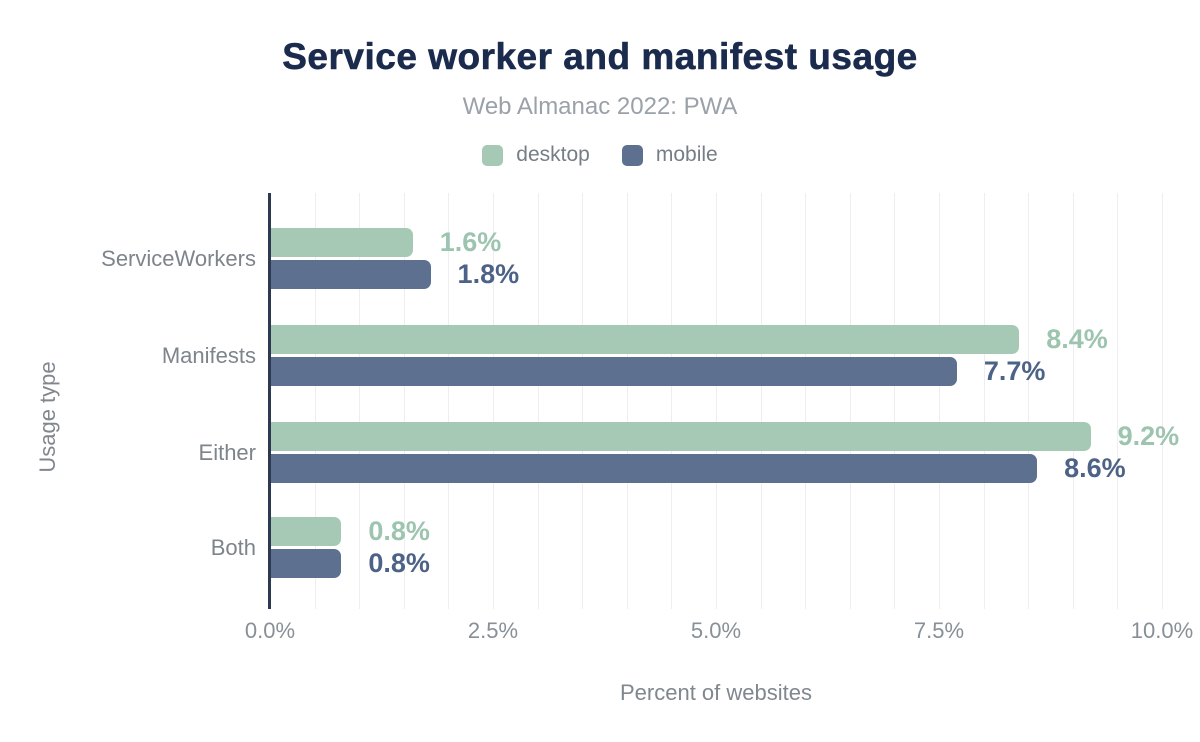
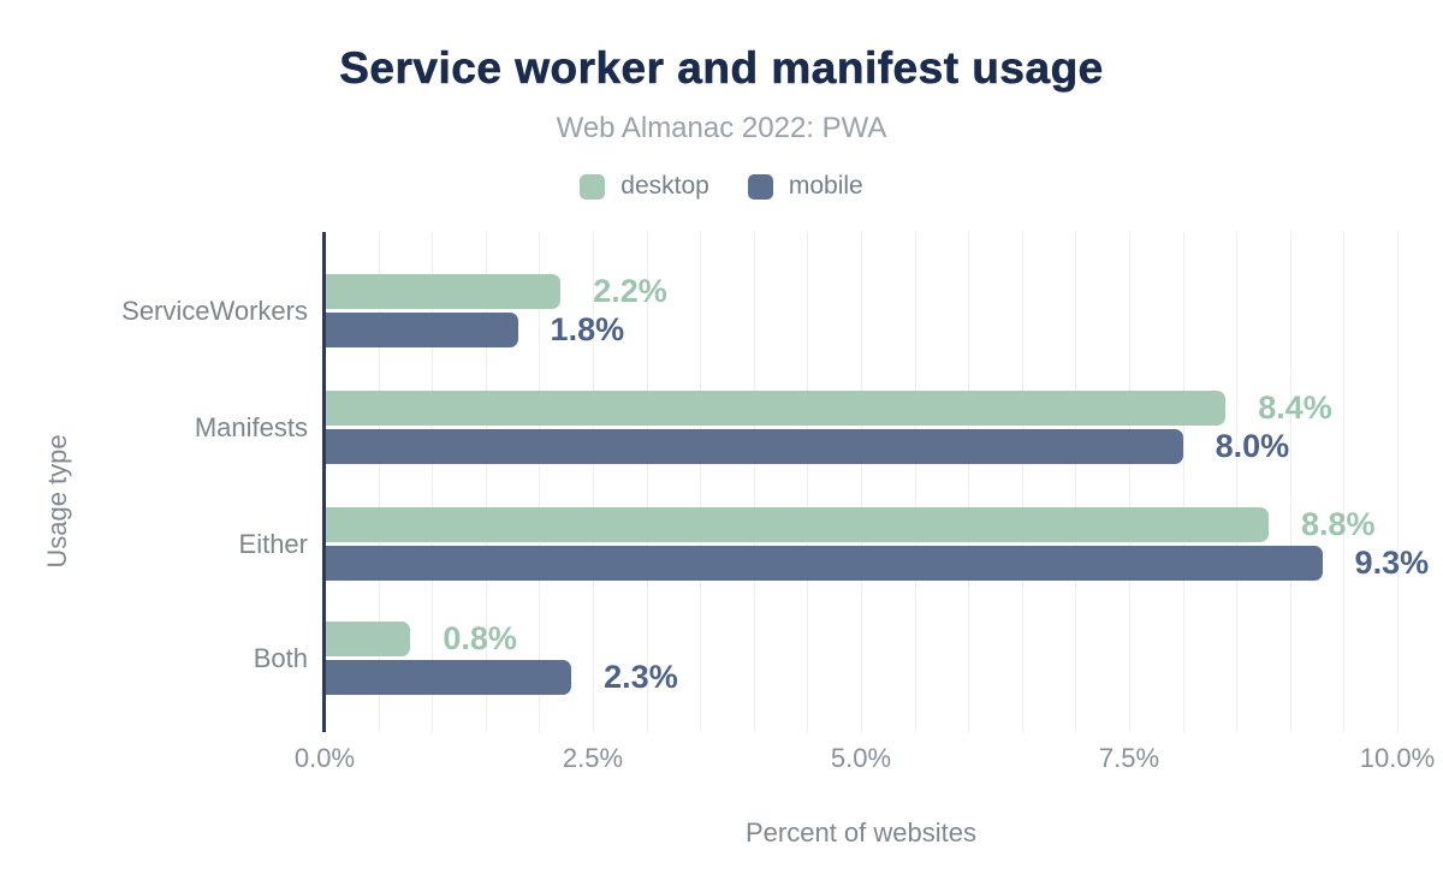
desktop/ServiceWorkers: 1.6% -> 2.2%
mobile/Manifests: 7.7% -> 8.0%
desktop/Either: 9.2% -> 8.8%
mobile/Either: 8.6% -> 9.3%
mobile/Both: 0.8% -> 2.3%
